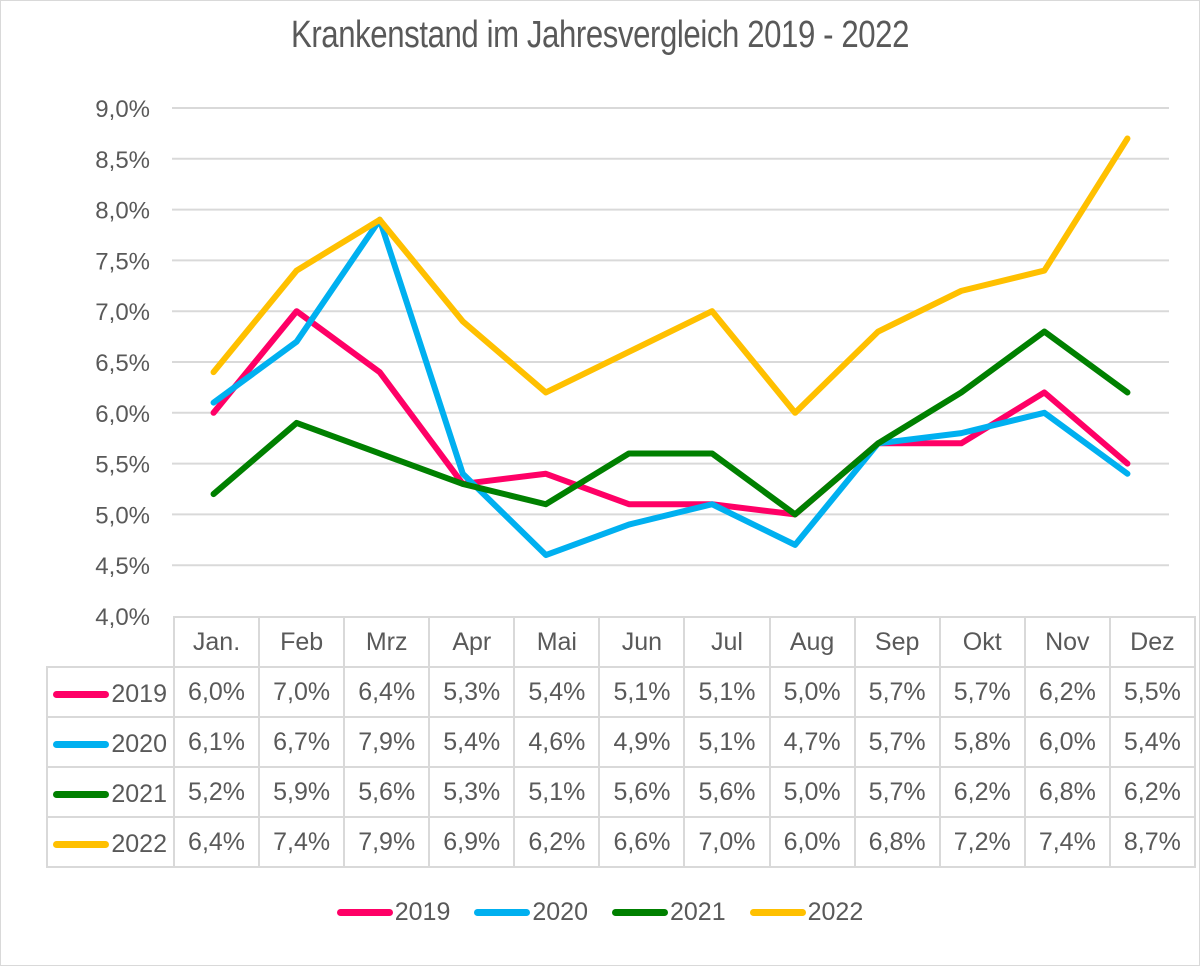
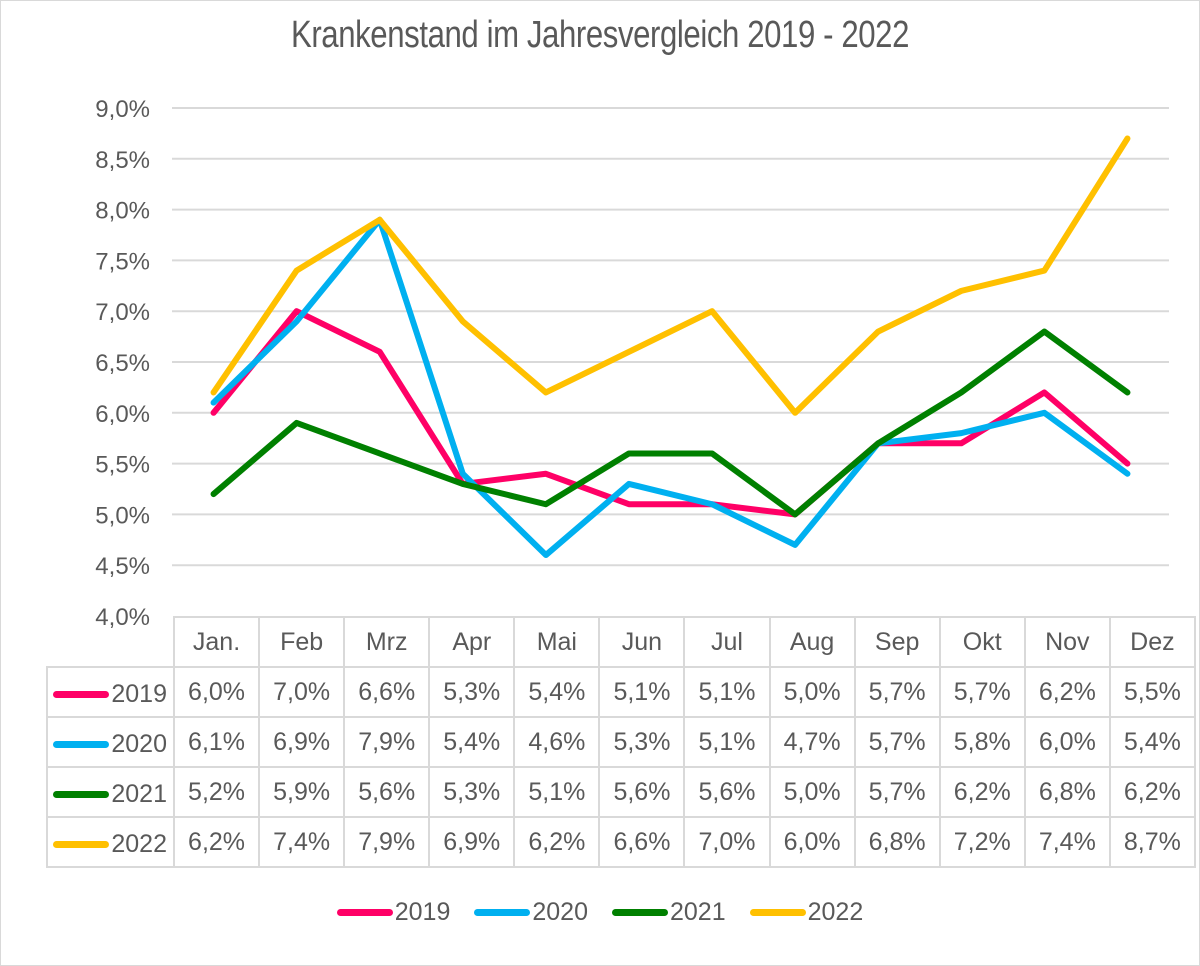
2022/Jan.: 6,4% -> 6,2%
2020/Feb: 6,7% -> 6,9%
2019/Mrz: 6,4% -> 6,6%
2020/Jun: 4,9% -> 5,3%
